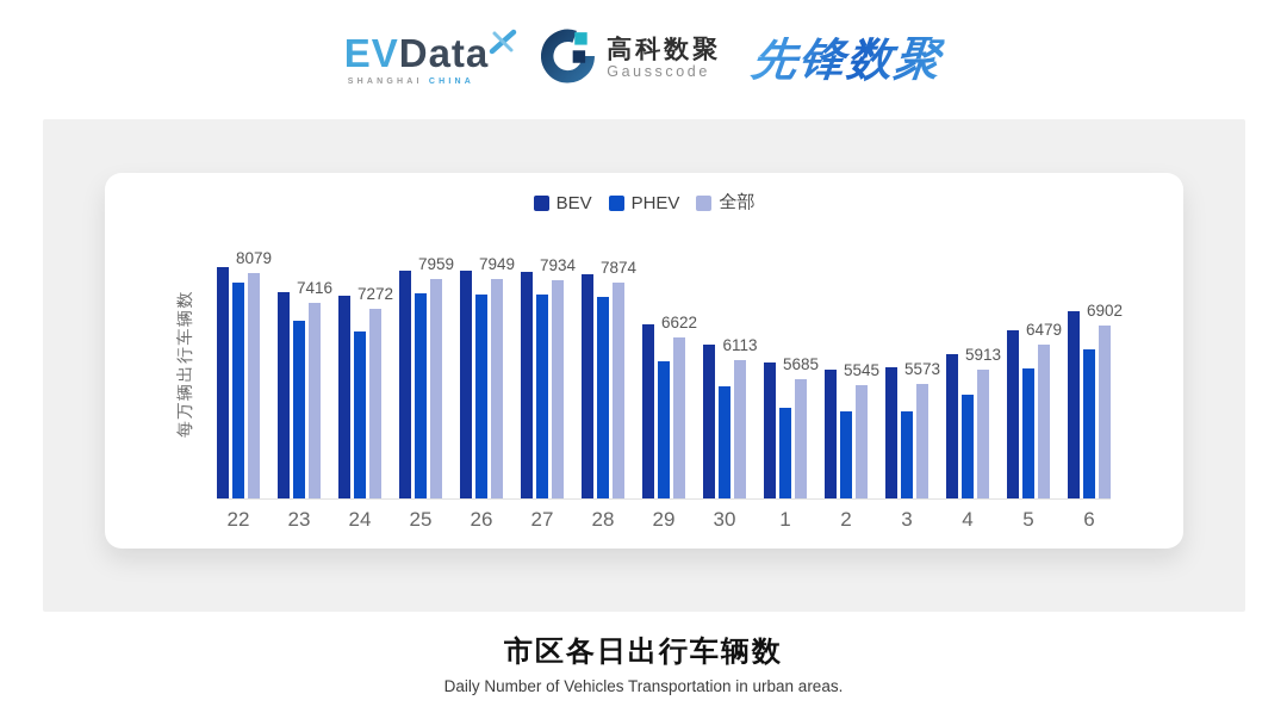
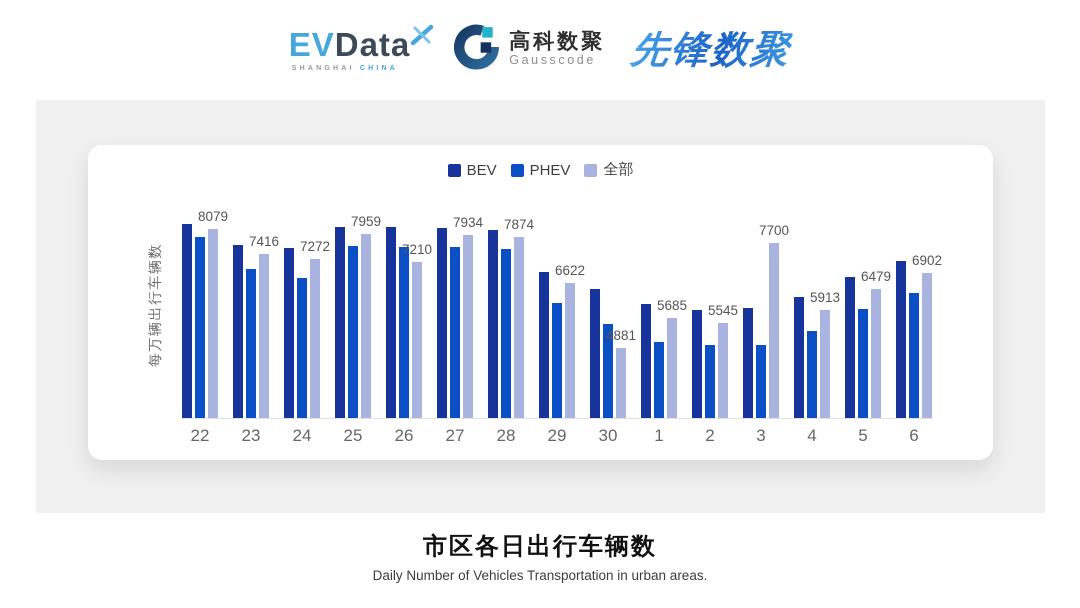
全部/26: 7949 -> 7210
全部/30: 6113 -> 4881
全部/3: 5573 -> 7700
